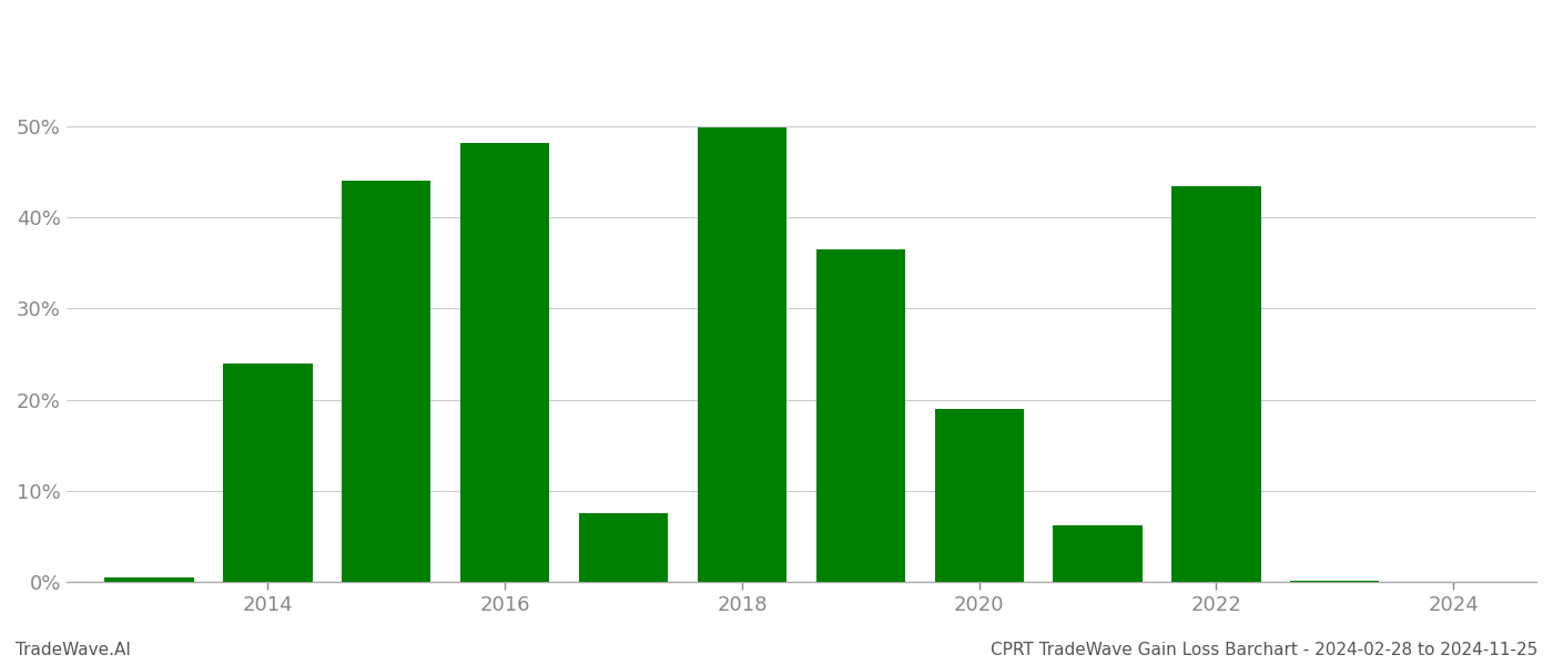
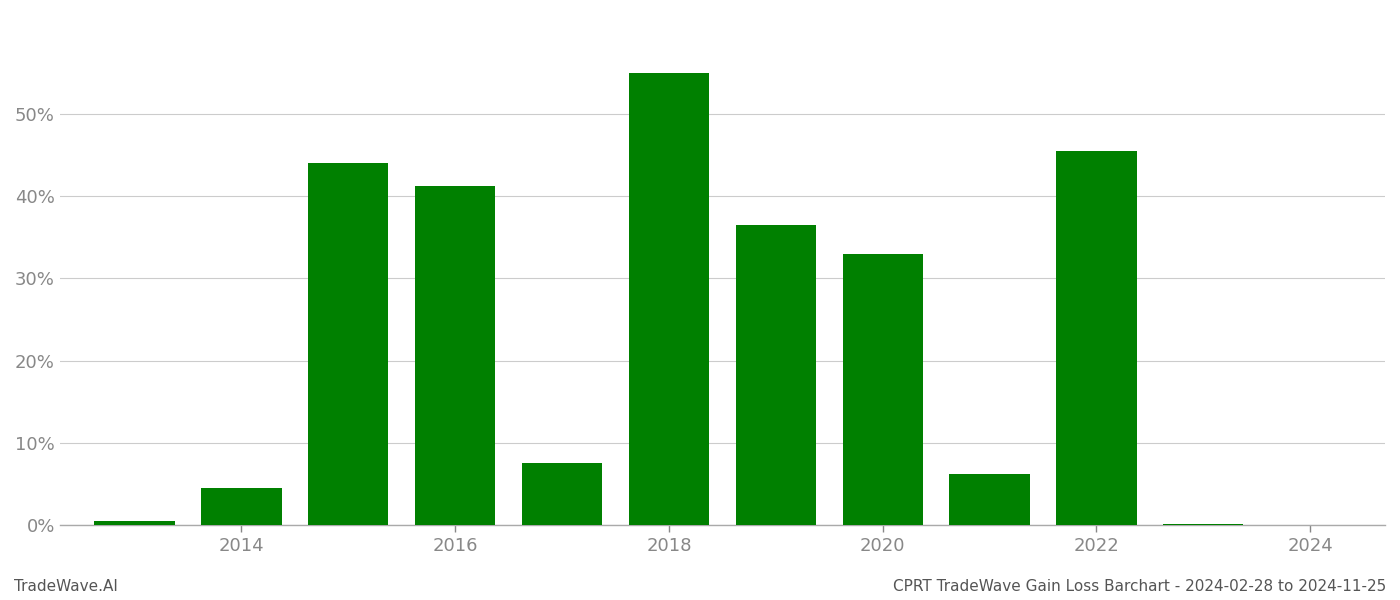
2014: 24.0% -> 4.5%
2016: 48.2% -> 41.2%
2018: 49.8% -> 55.0%
2020: 19.0% -> 33.0%
2022: 43.4% -> 45.5%
